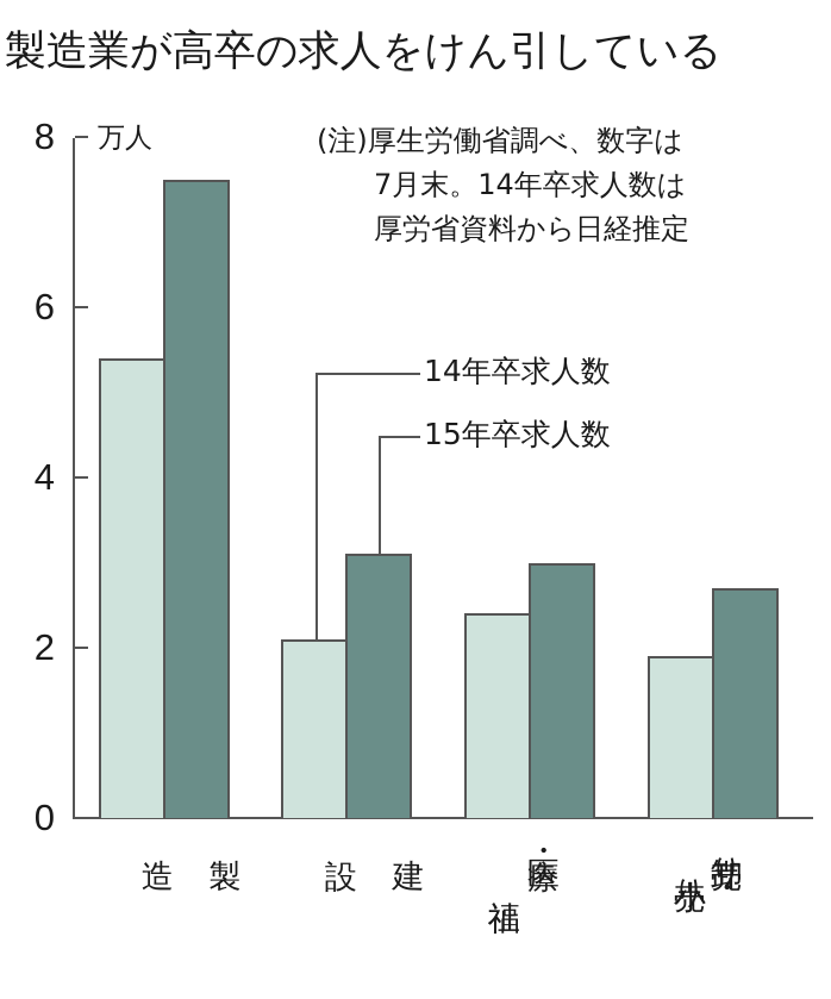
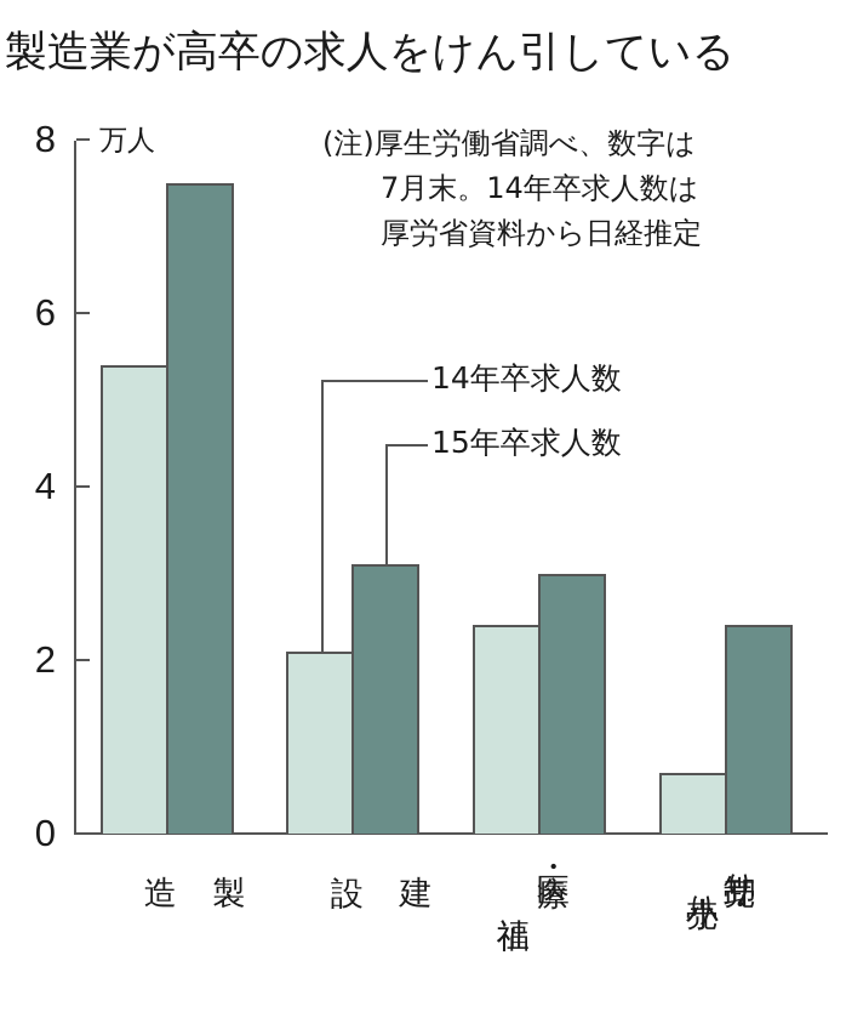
14年卒求人数/卸売り・小売り: 1.9 -> 0.7
15年卒求人数/卸売り・小売り: 2.7 -> 2.4
